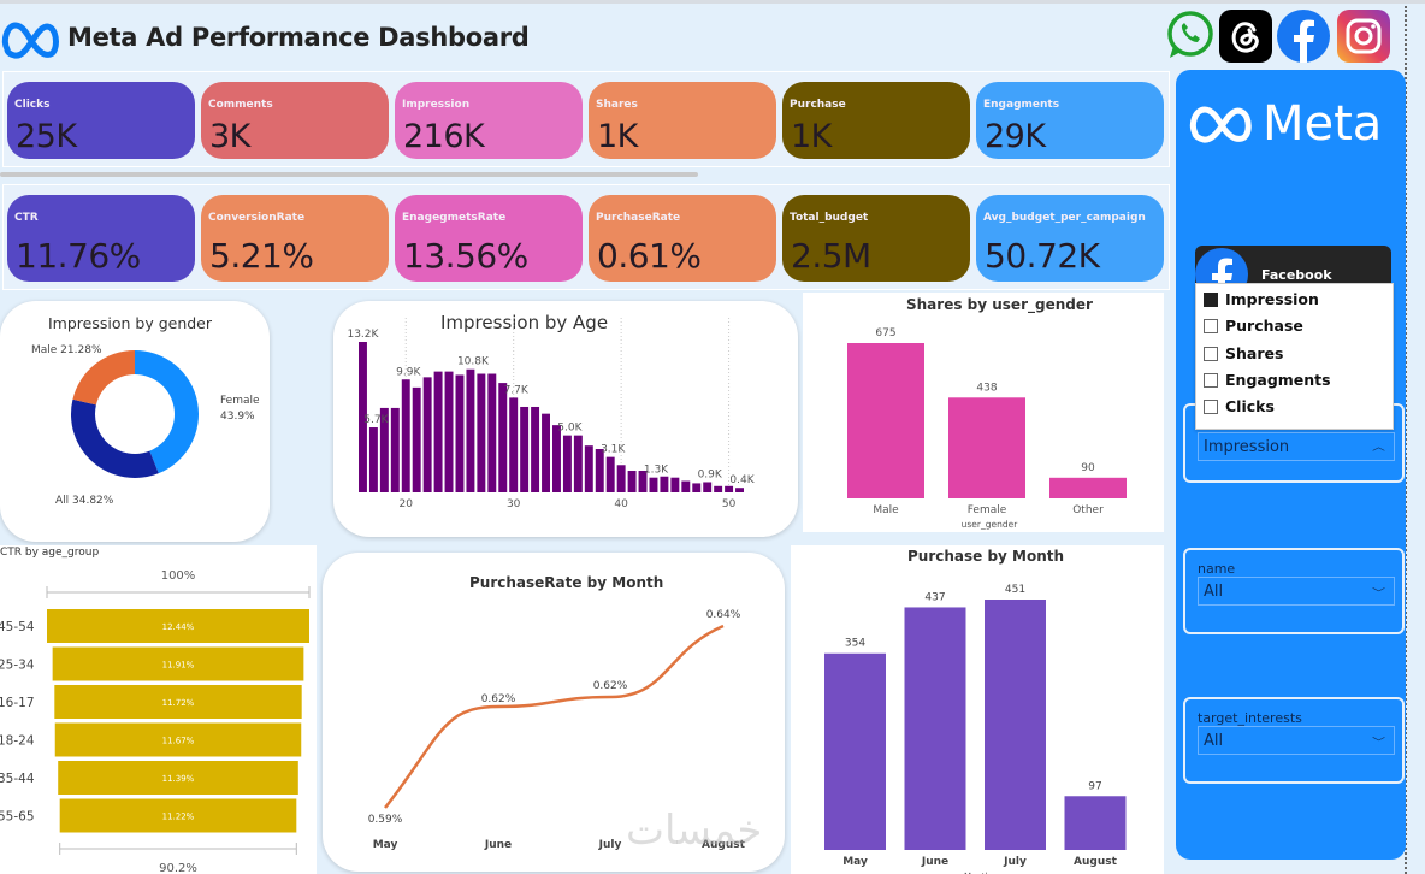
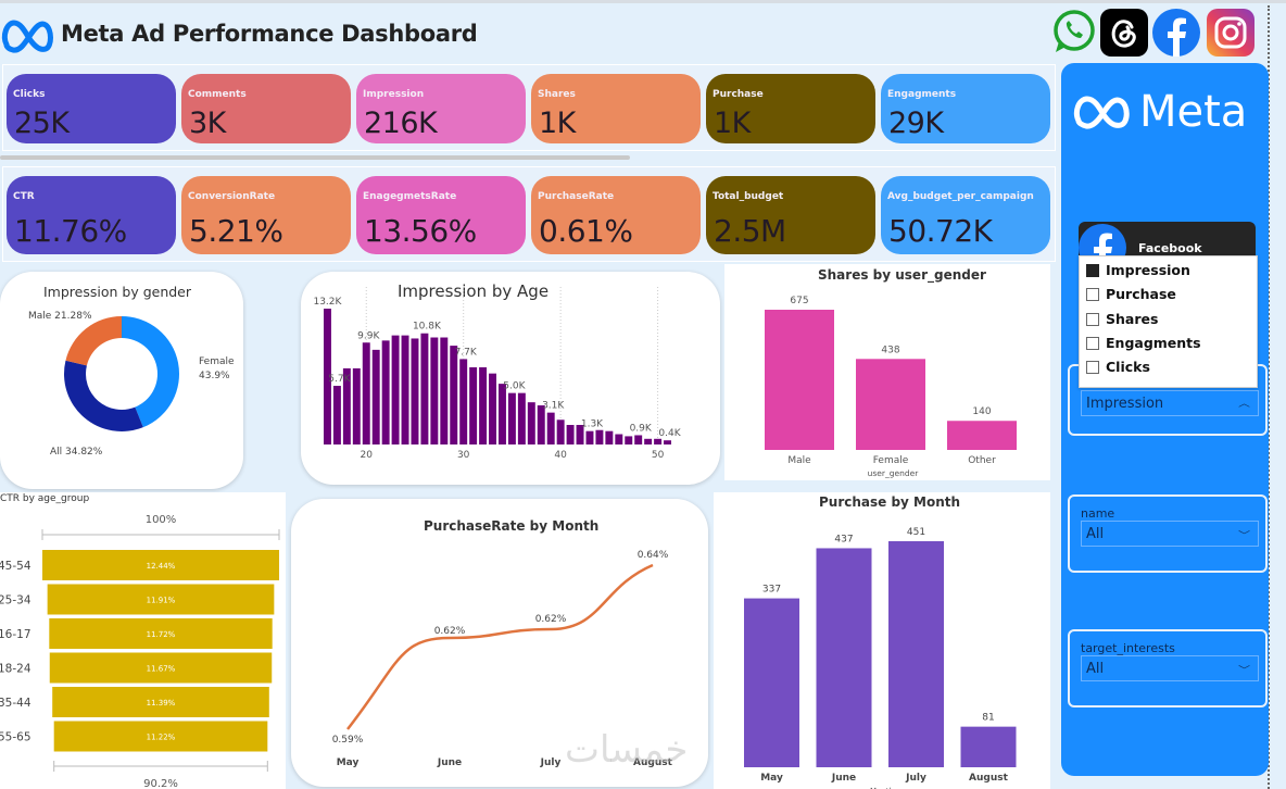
Shares by user_gender/Other: 90 -> 140
Purchase by Month/May: 354 -> 337
Purchase by Month/August: 97 -> 81
